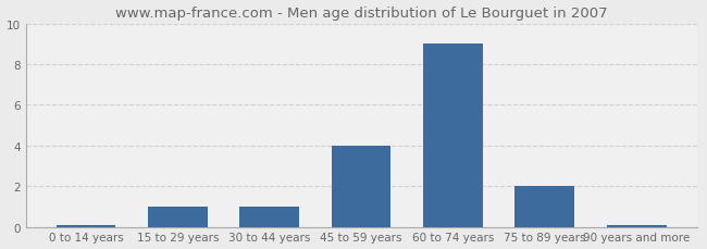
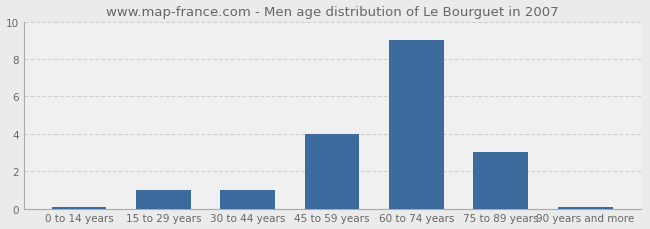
75 to 89 years: 2.0 -> 3.0
